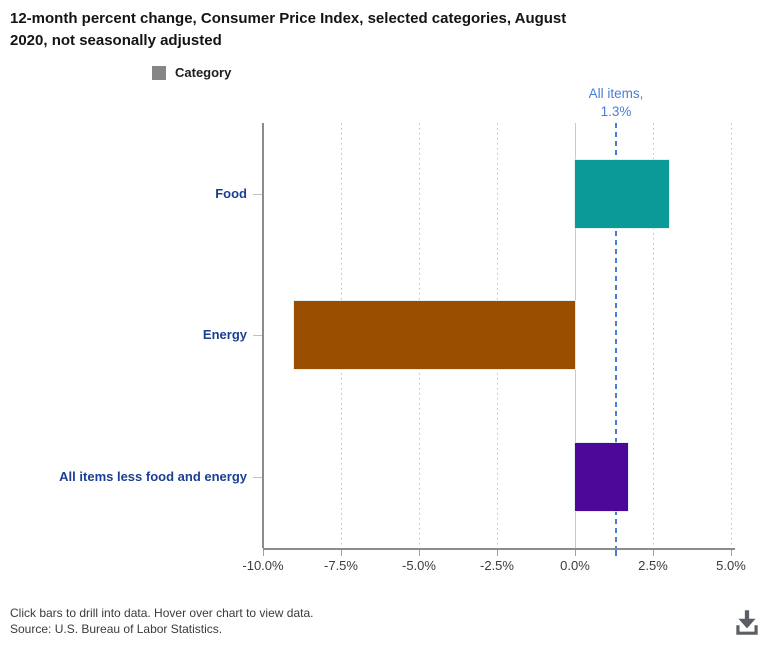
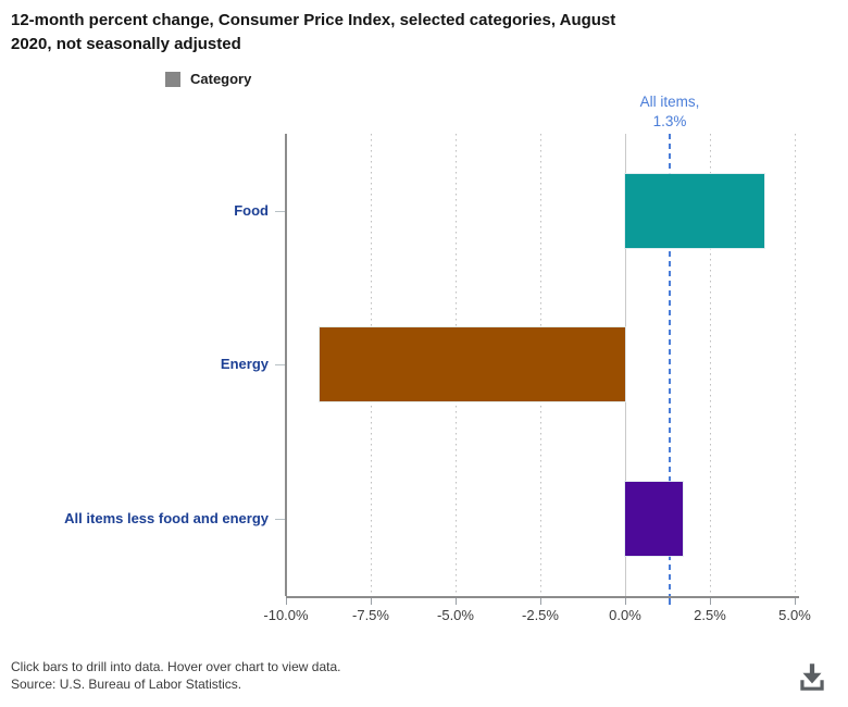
Food: 3.0% -> 4.1%
